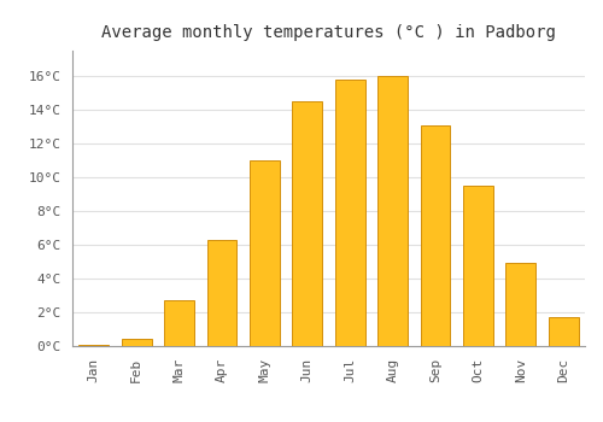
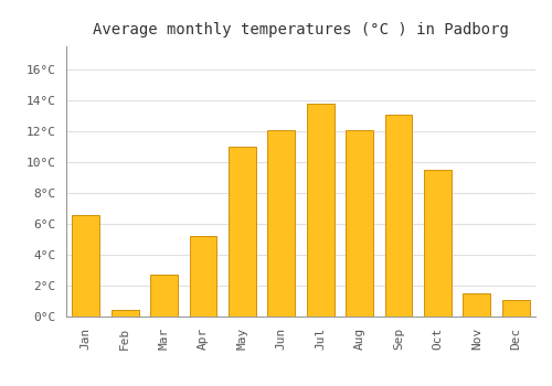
Jan: 0.1°C -> 6.6°C
Apr: 6.3°C -> 5.2°C
Jun: 14.5°C -> 12.1°C
Jul: 15.8°C -> 13.8°C
Aug: 16.0°C -> 12.1°C
Nov: 4.9°C -> 1.5°C
Dec: 1.7°C -> 1.1°C
